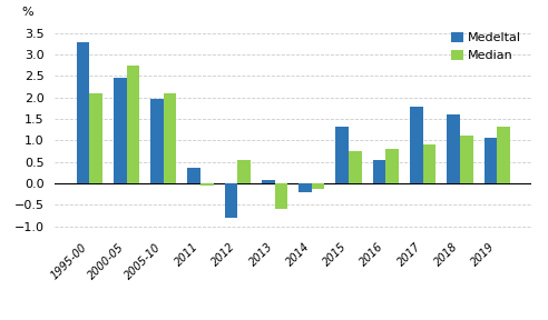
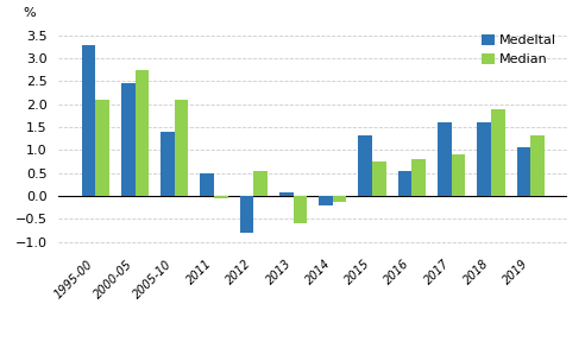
Medeltal/2005-10: 1.97 -> 1.40
Medeltal/2011: 0.35 -> 0.50
Medeltal/2017: 1.78 -> 1.60
Median/2018: 1.10 -> 1.90
